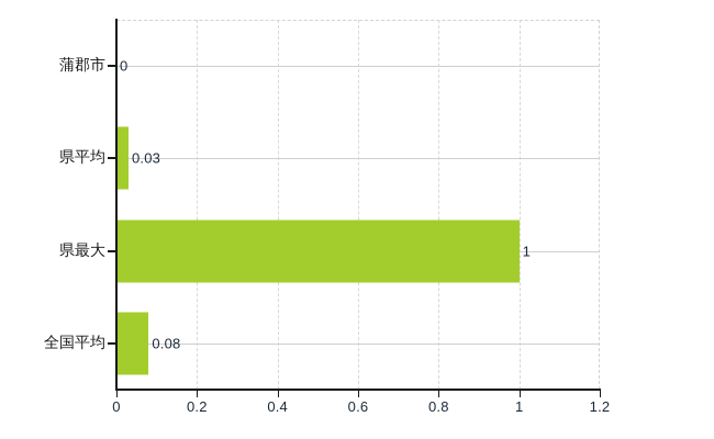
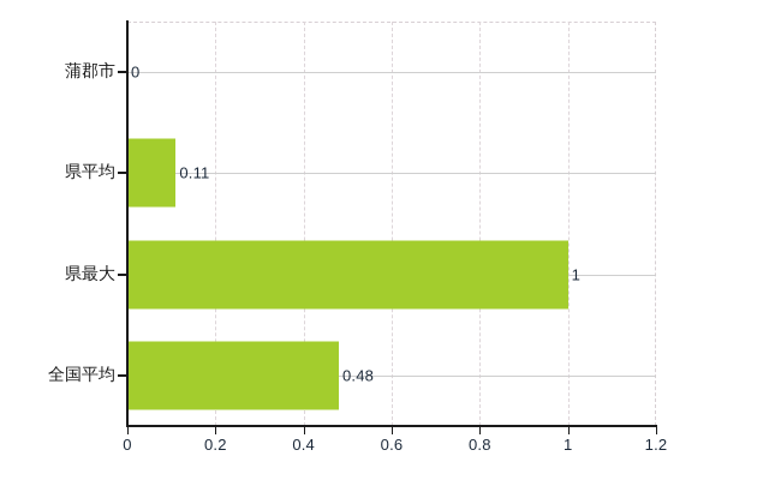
県平均: 0.03 -> 0.11
全国平均: 0.08 -> 0.48
